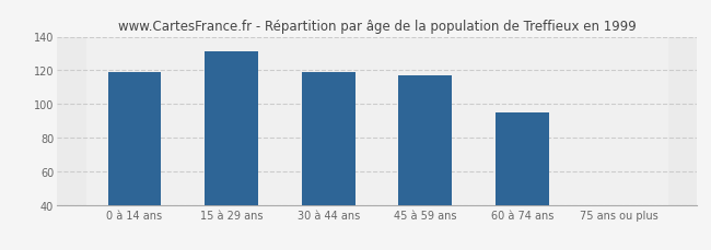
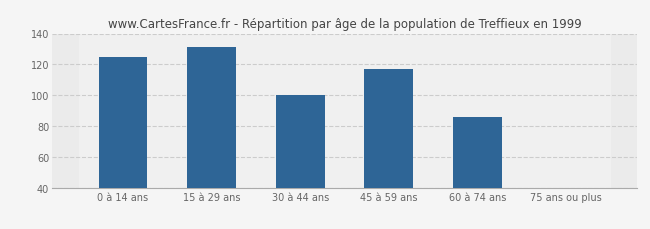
0 à 14 ans: 119 -> 125
30 à 44 ans: 119 -> 100
60 à 74 ans: 95 -> 86
